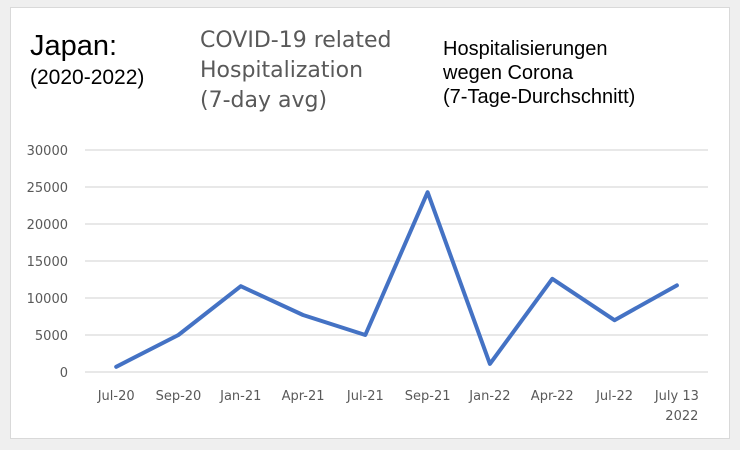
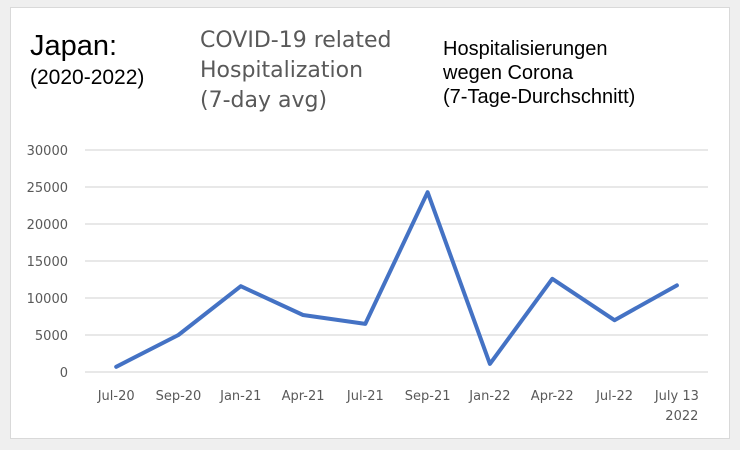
Jul-21: 5000 -> 6000
